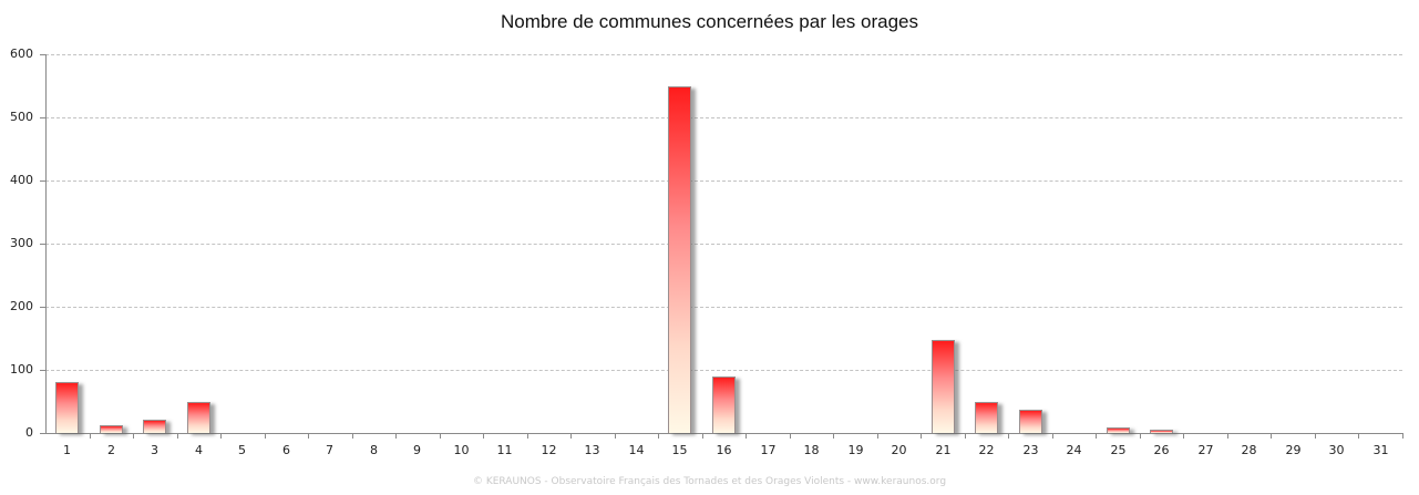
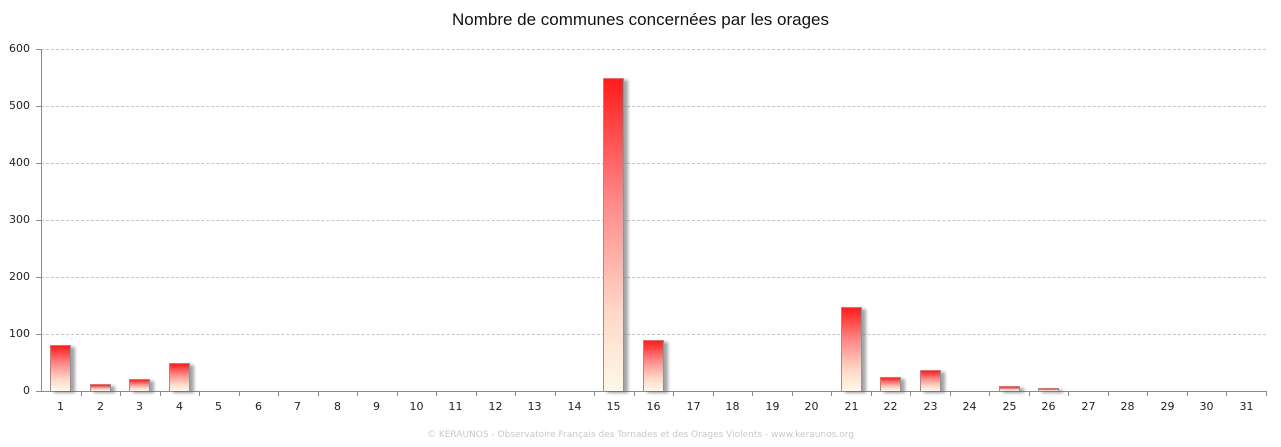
22: 50 -> 20
